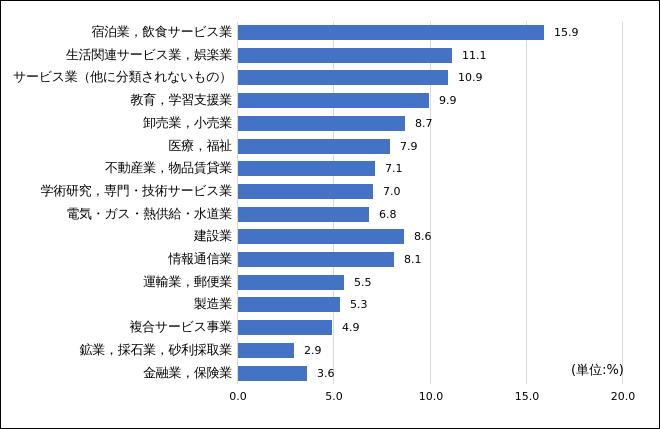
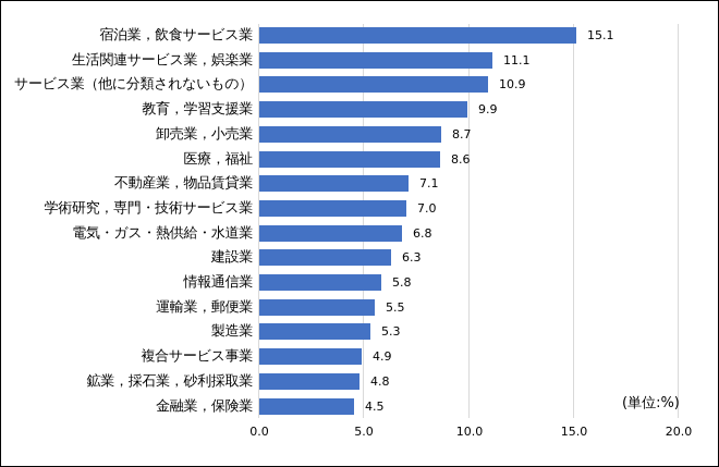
宿泊業，飲食サービス業: 15.9 -> 15.1
医療，福祉: 7.9 -> 8.6
建設業: 8.6 -> 6.3
情報通信業: 8.1 -> 5.8
鉱業，採石業，砂利採取業: 2.9 -> 4.8
金融業，保険業: 3.6 -> 4.5
